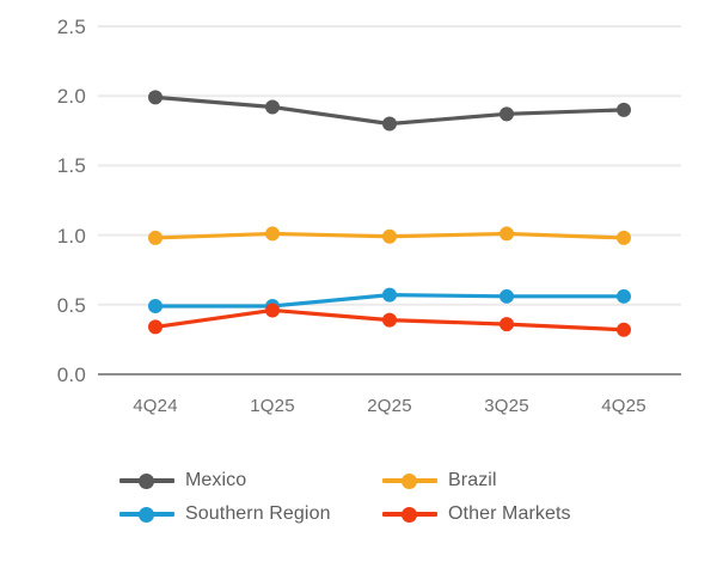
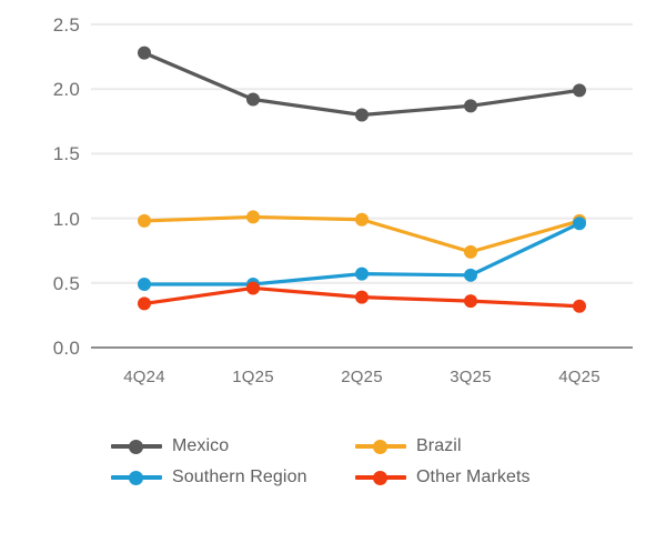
Mexico/4Q24: 1.99 -> 2.28
Brazil/3Q25: 1.01 -> 0.74
Mexico/4Q25: 1.90 -> 1.99
Southern Region/4Q25: 0.56 -> 0.96
